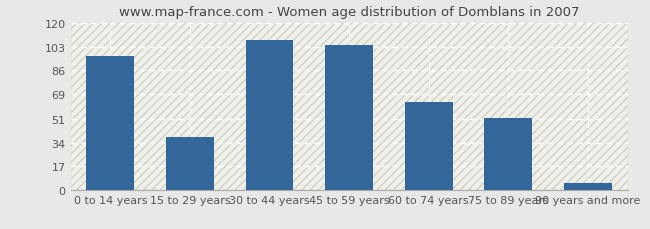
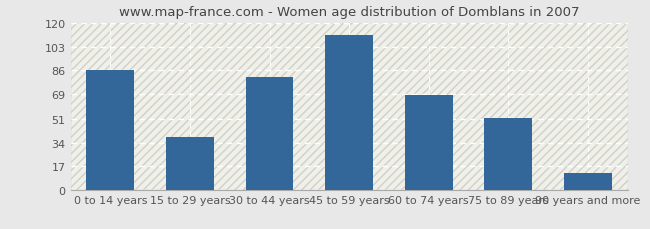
0 to 14 years: 96 -> 86
30 to 44 years: 108 -> 81
45 to 59 years: 104 -> 111
60 to 74 years: 63 -> 68
90 years and more: 5 -> 12
